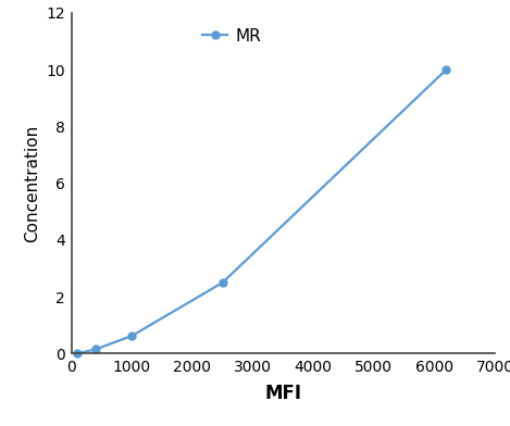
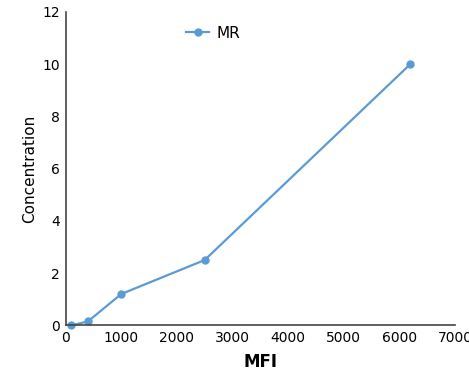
1000: 0.62 -> 1.20
